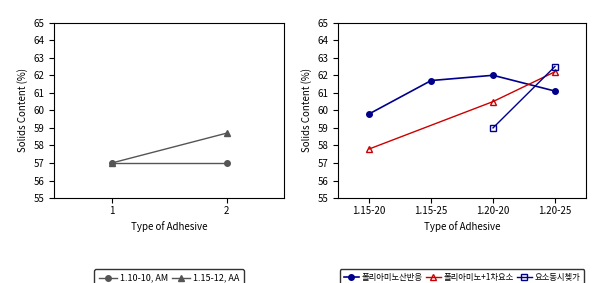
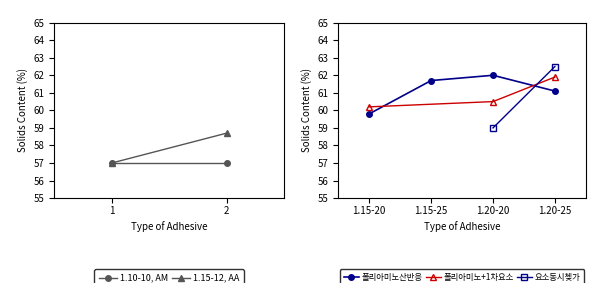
폴리아미노+1차요소/1.15-20: 57.8 -> 60.2
폴리아미노+1차요소/1.20-25: 62.2 -> 61.9
